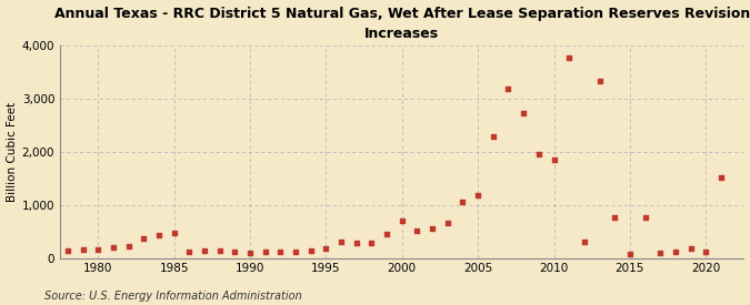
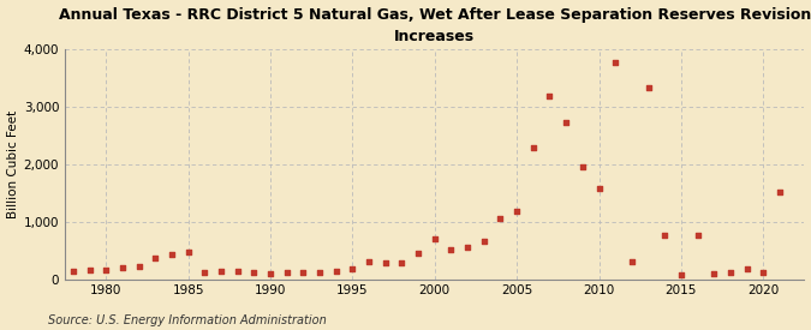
2010: 1,850 -> 1,580
